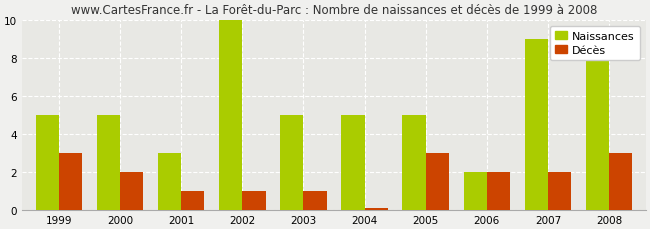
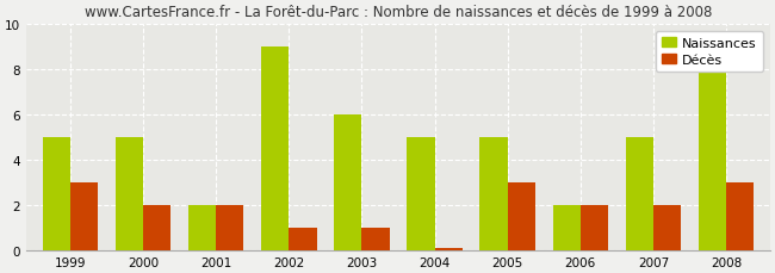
Naissances/2001: 3 -> 2
Décès/2001: 1.0 -> 2.0
Naissances/2002: 10 -> 9
Naissances/2003: 5 -> 6
Naissances/2007: 9 -> 5
